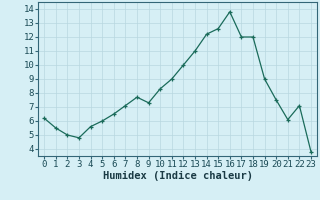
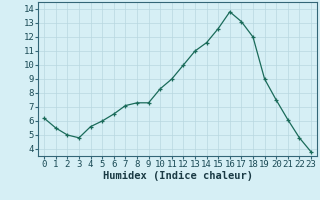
8: 7.7 -> 7.3
14: 12.2 -> 11.6
17: 12.0 -> 13.1
22: 7.1 -> 4.8
